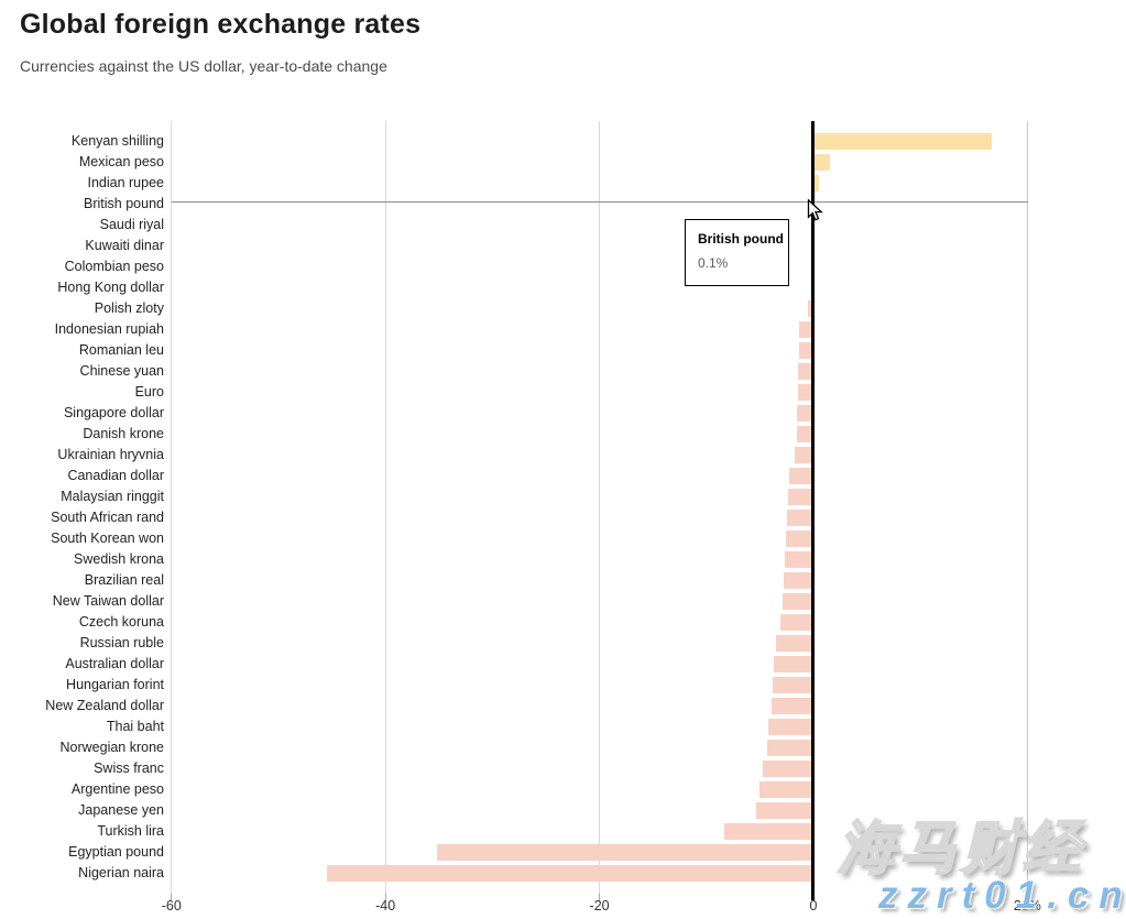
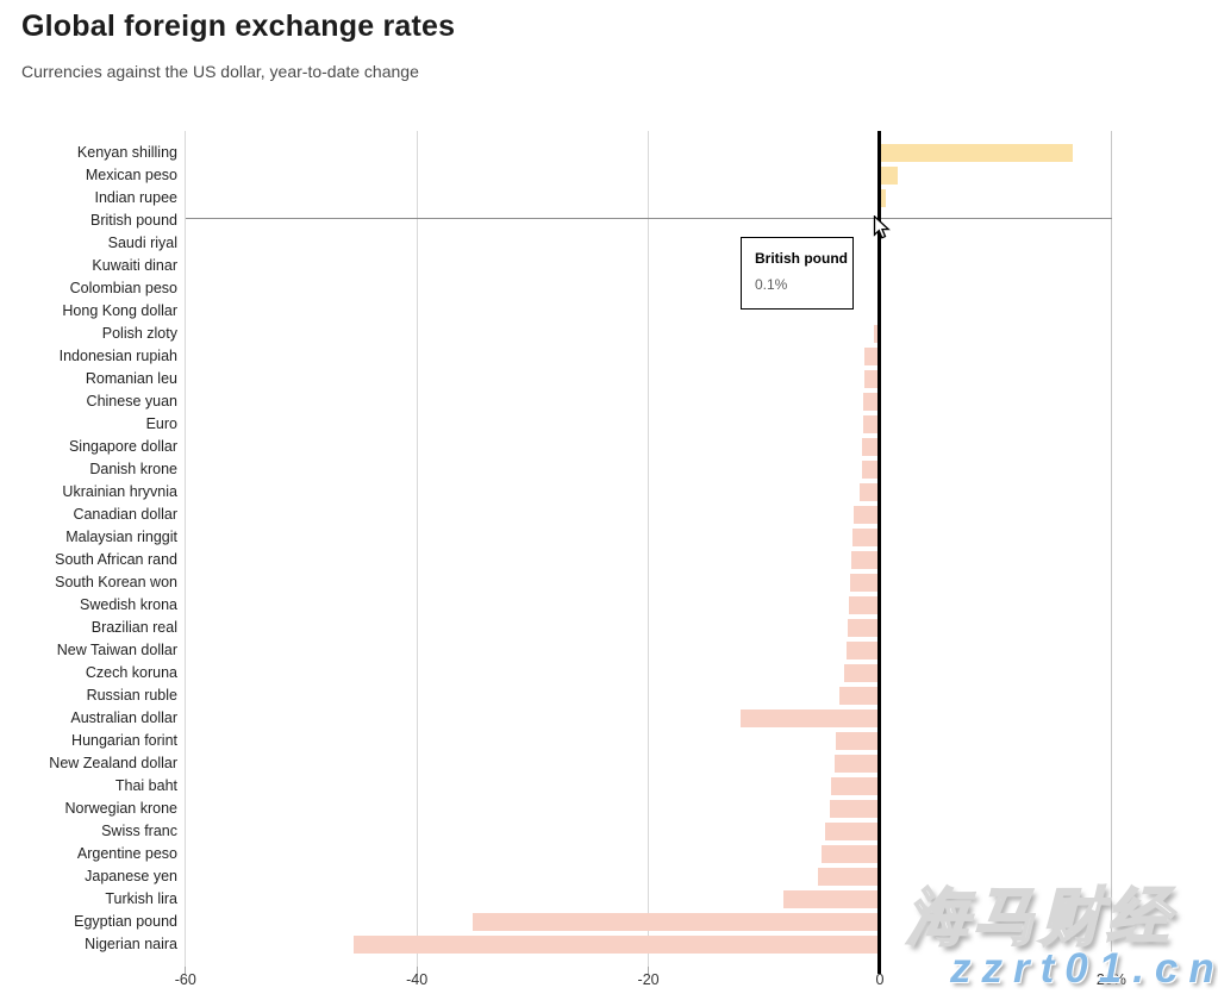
Australian dollar: -4% -> -12%
